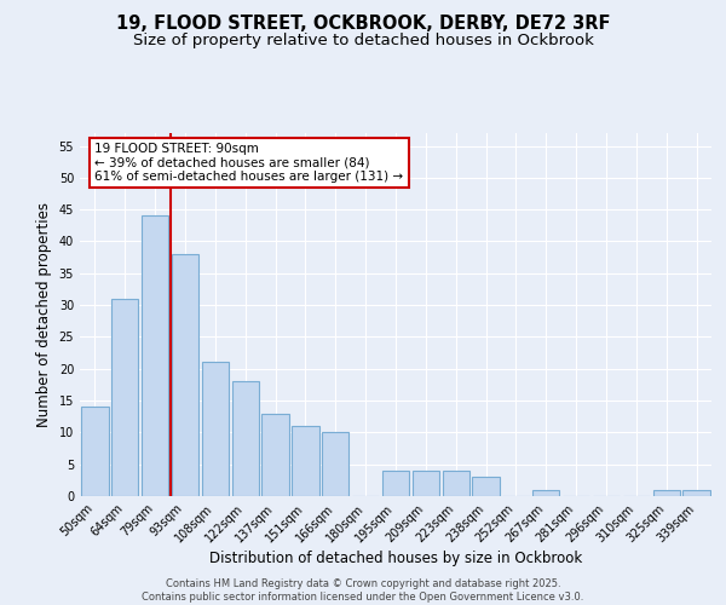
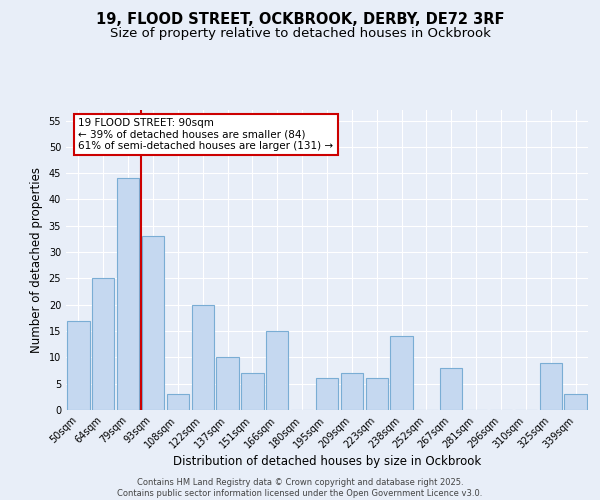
50sqm: 14 -> 17
64sqm: 31 -> 25
93sqm: 38 -> 33
108sqm: 21 -> 3
122sqm: 18 -> 20
137sqm: 13 -> 10
151sqm: 11 -> 7
166sqm: 10 -> 15
195sqm: 4 -> 6
209sqm: 4 -> 7
223sqm: 4 -> 6
238sqm: 3 -> 14
267sqm: 1 -> 8
325sqm: 1 -> 9
339sqm: 1 -> 3
